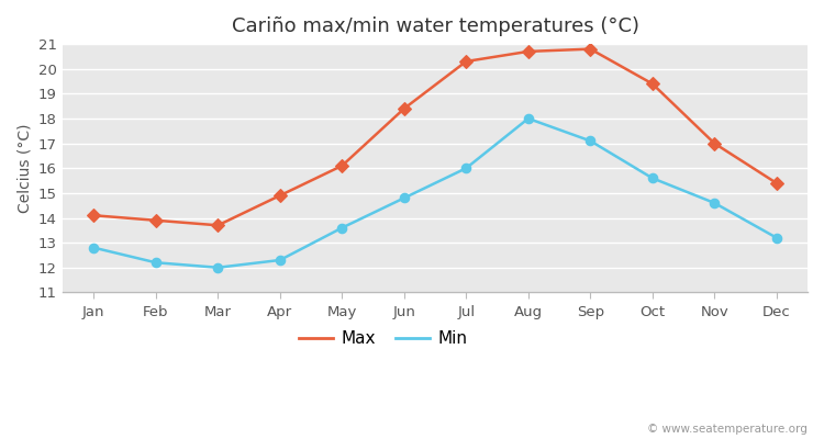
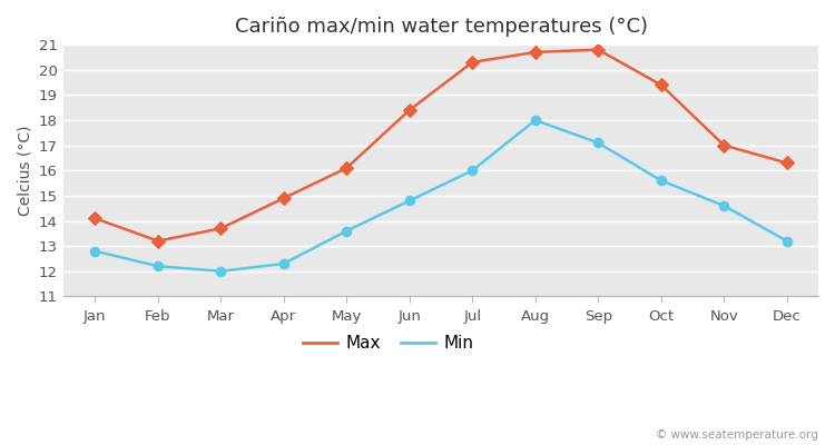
Max/Feb: 13.9 -> 13.2
Max/Dec: 15.4 -> 16.3
